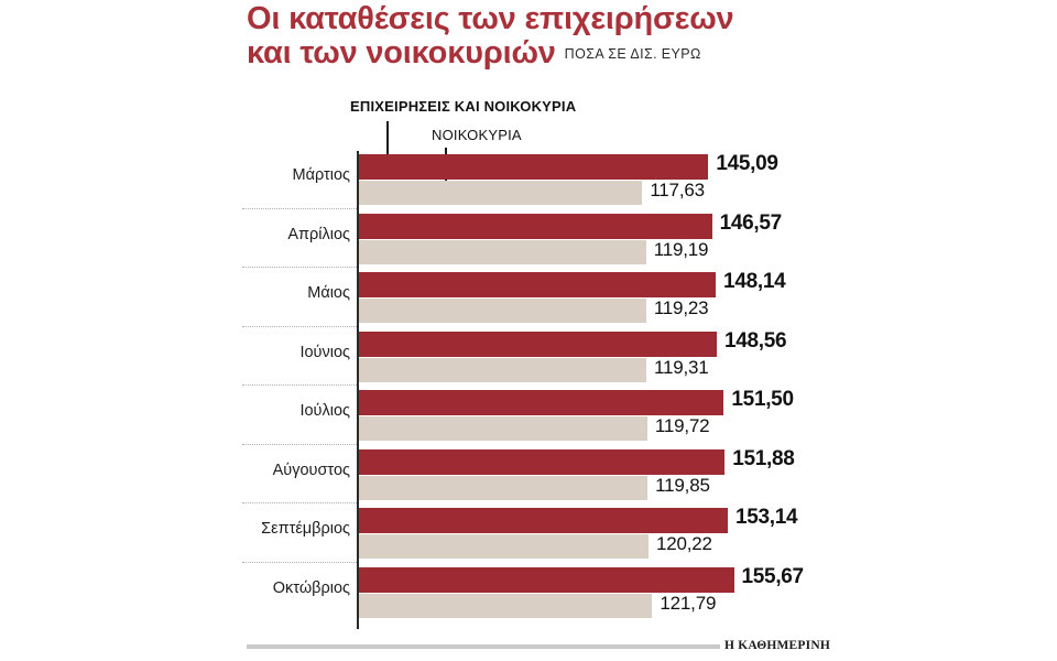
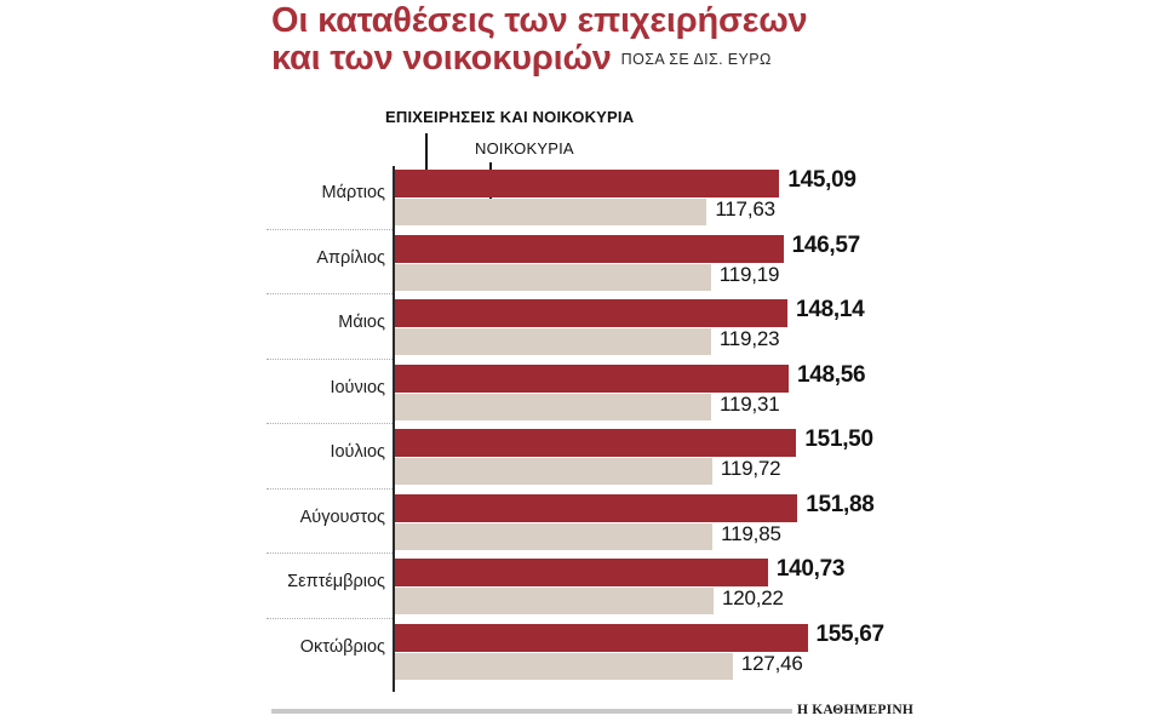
ΕΠΙΧΕΙΡΗΣΕΙΣ ΚΑΙ ΝΟΙΚΟΚΥΡΙΑ/Σεπτέμβριος: 153,14 -> 140,73
ΝΟΙΚΟΚΥΡΙΑ/Οκτώβριος: 121,79 -> 127,46
